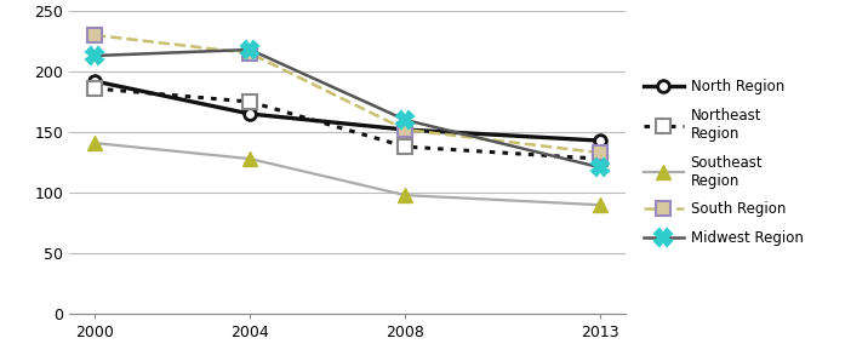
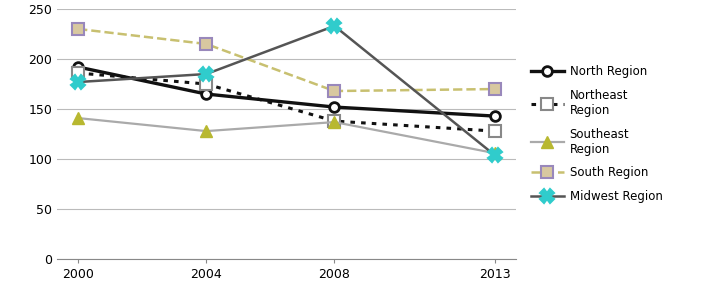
Midwest Region/2000: 213 -> 177
Midwest Region/2004: 218 -> 185
Southeast Region/2008: 98 -> 137
South Region/2008: 152 -> 168
Midwest Region/2008: 160 -> 233
Southeast Region/2013: 90 -> 106
South Region/2013: 133 -> 170
Midwest Region/2013: 121 -> 104
